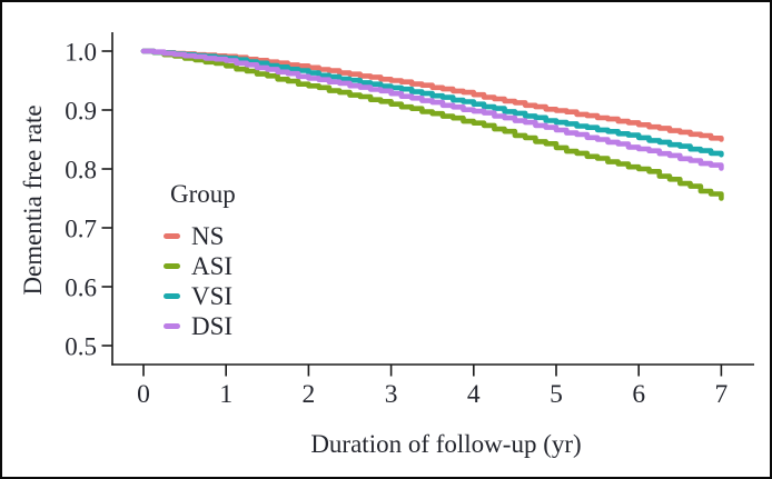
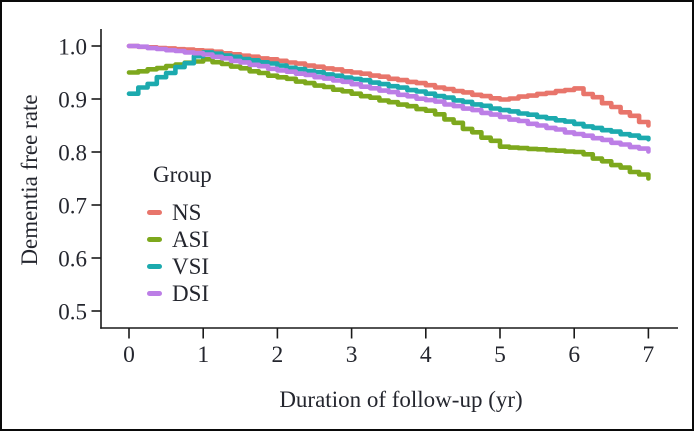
ASI/0: 1.00 -> 0.95
VSI/0: 1.00 -> 0.91
ASI/5: 0.84 -> 0.81
NS/6: 0.88 -> 0.92
